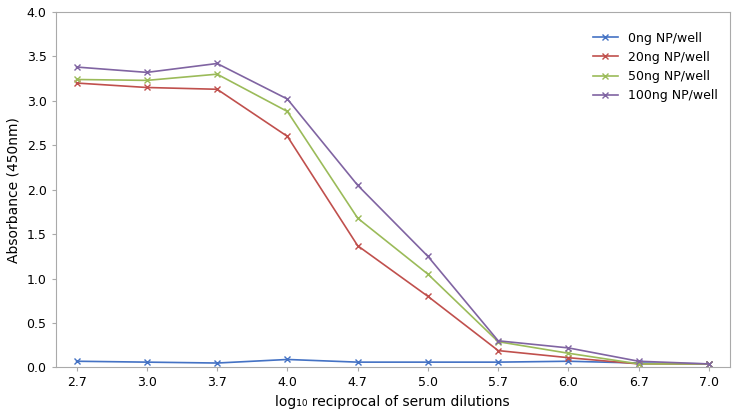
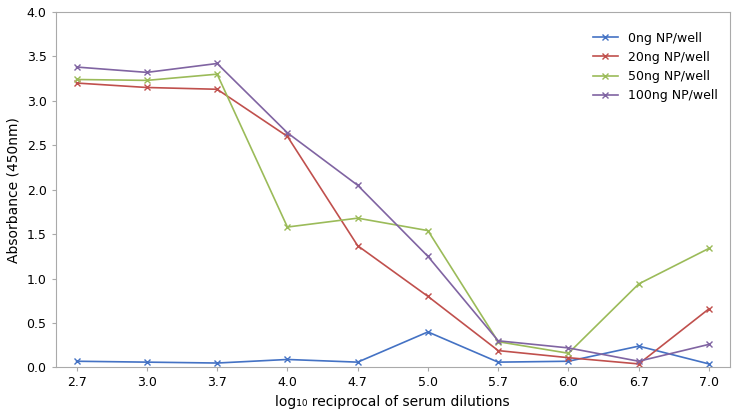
50ng NP/well/4.0: 2.88 -> 1.58
100ng NP/well/4.0: 3.02 -> 2.64
0ng NP/well/5.0: 0.06 -> 0.40
50ng NP/well/5.0: 1.05 -> 1.54
0ng NP/well/6.7: 0.05 -> 0.24
50ng NP/well/6.7: 0.04 -> 0.94
20ng NP/well/7.0: 0.04 -> 0.66
50ng NP/well/7.0: 0.04 -> 1.34
100ng NP/well/7.0: 0.04 -> 0.26
